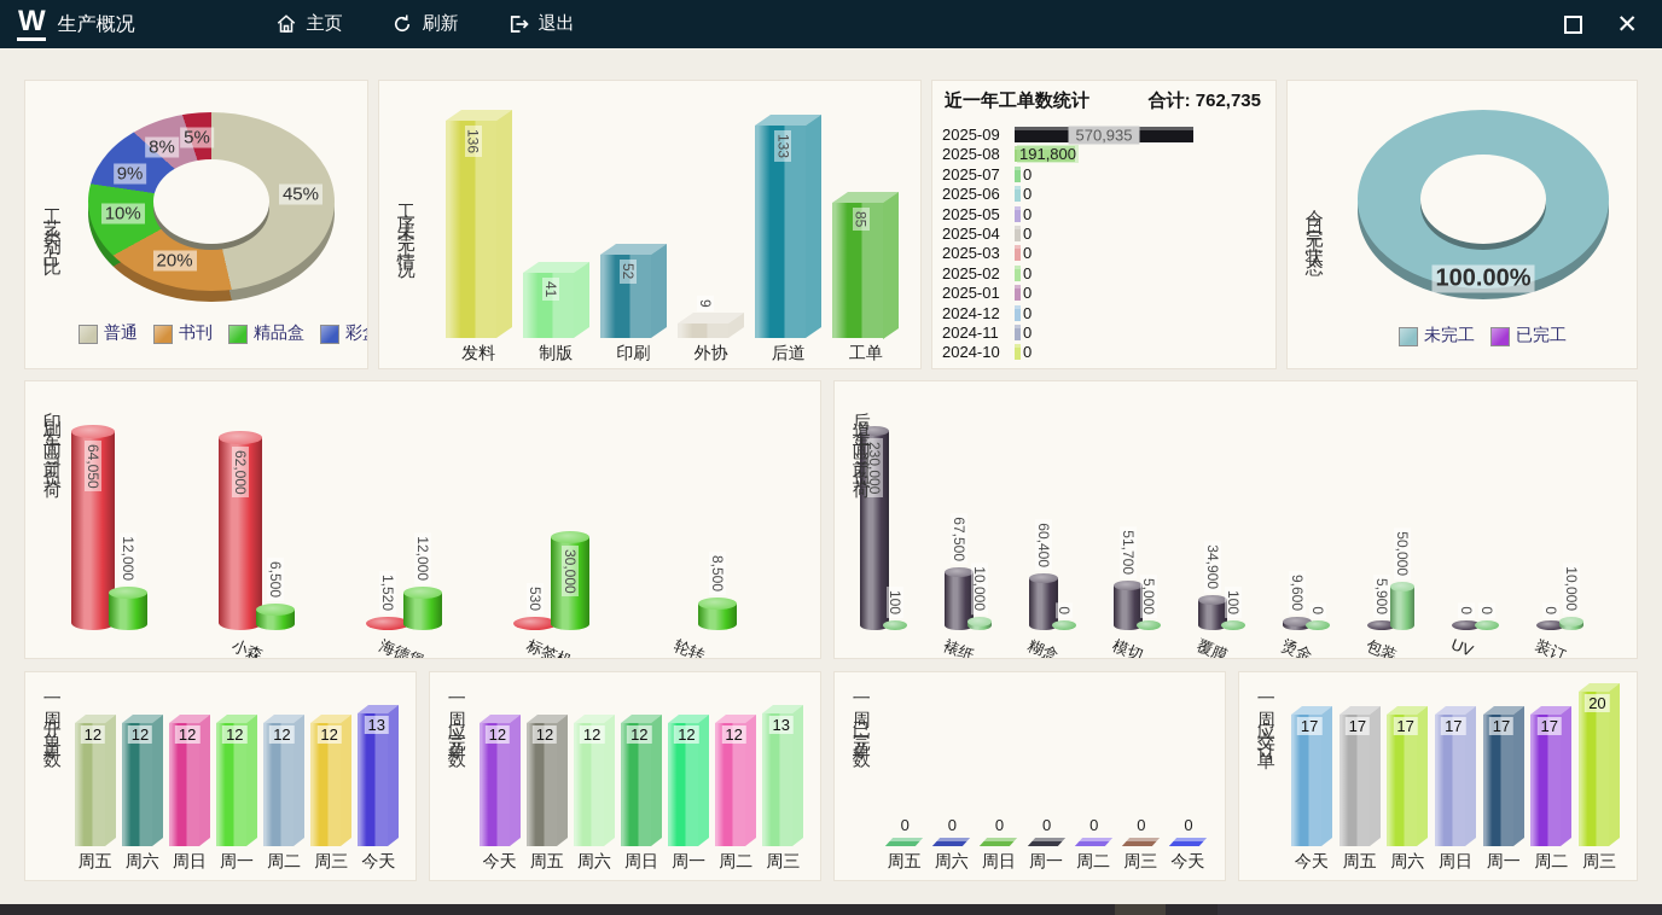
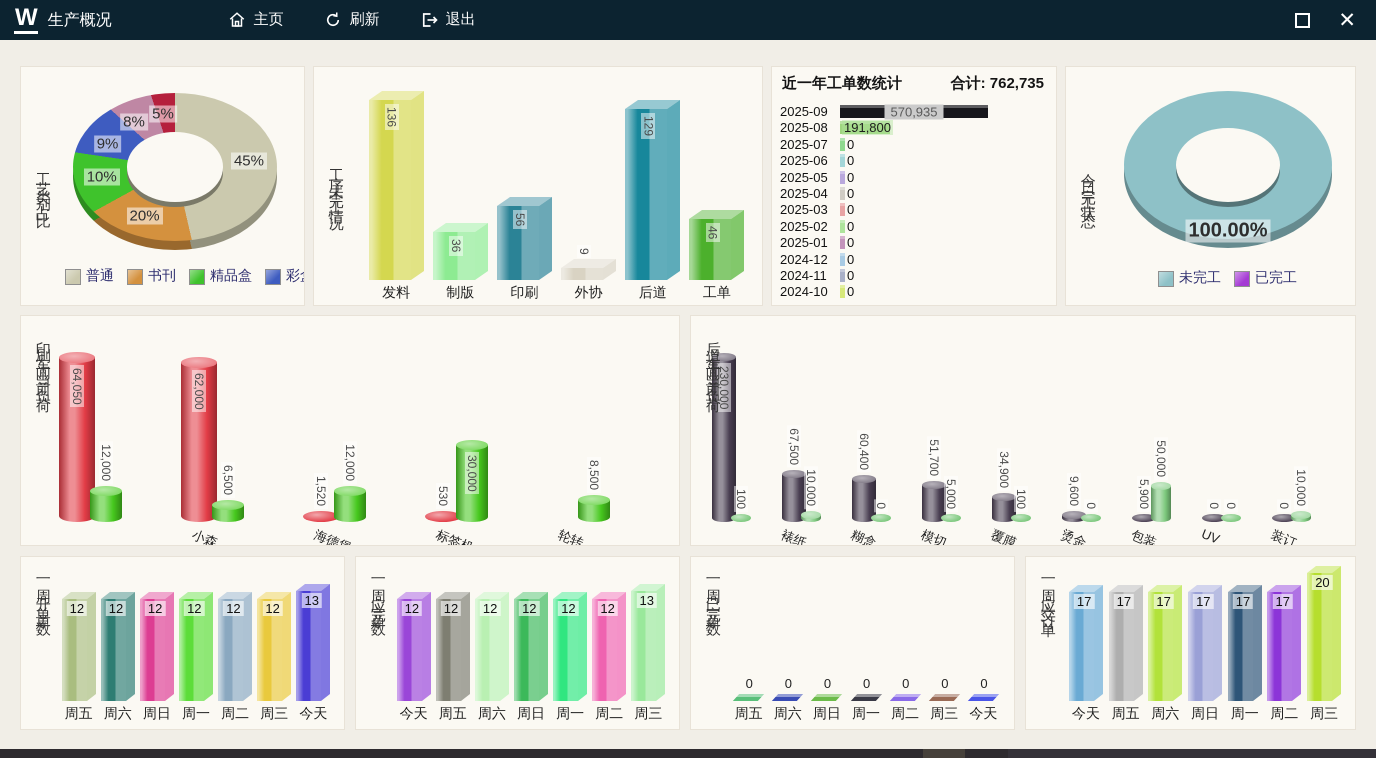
工序未完工情况/制版: 41 -> 36
工序未完工情况/印刷: 52 -> 56
工序未完工情况/后道: 133 -> 129
工序未完工情况/工单: 85 -> 46
